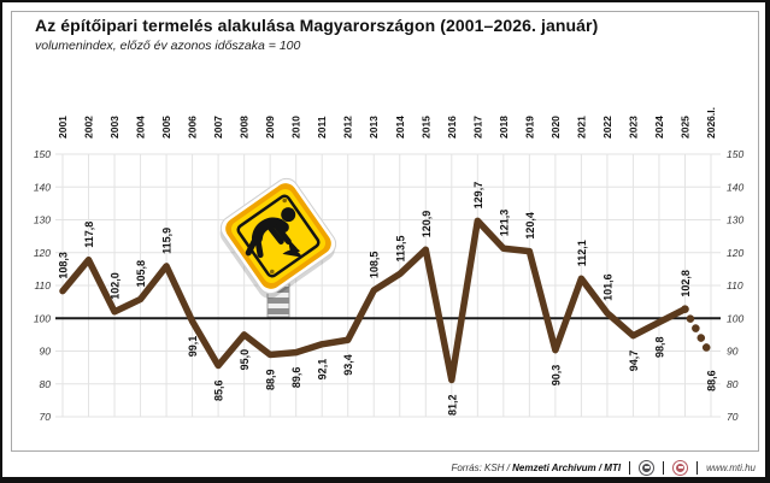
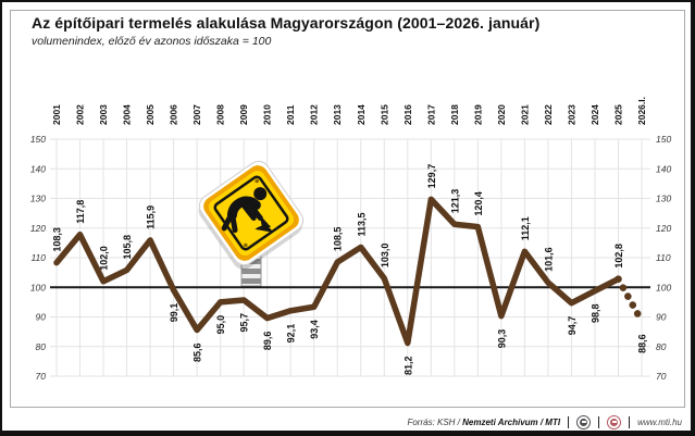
2009: 88,9 -> 95,7
2015: 120,9 -> 103,0
